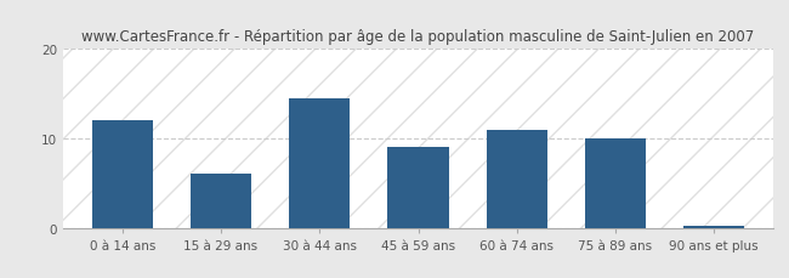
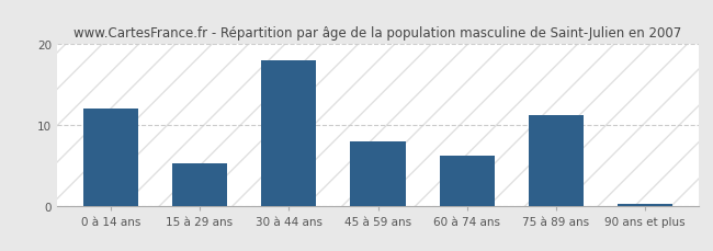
15 à 29 ans: 6.0 -> 5.2
30 à 44 ans: 14.5 -> 18.0
45 à 59 ans: 9.0 -> 8.0
60 à 74 ans: 11.0 -> 6.2
75 à 89 ans: 10.0 -> 11.2
